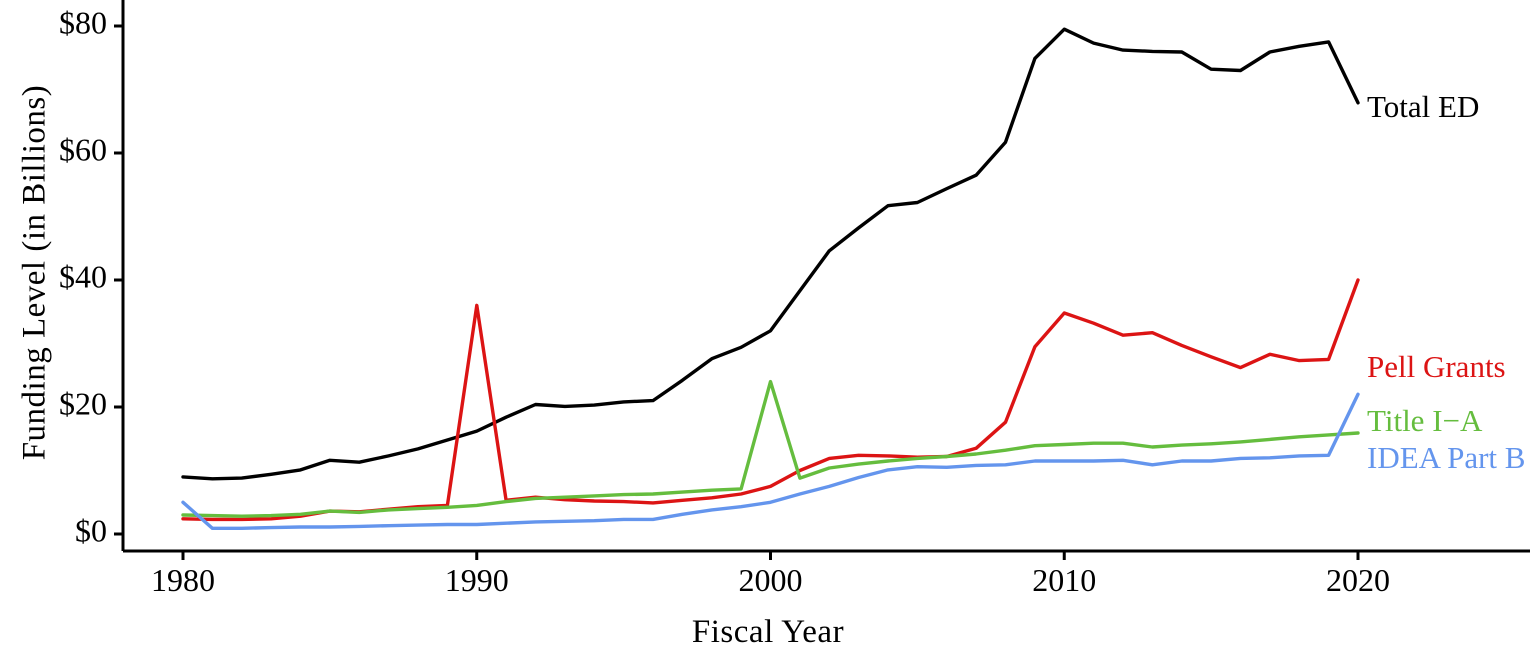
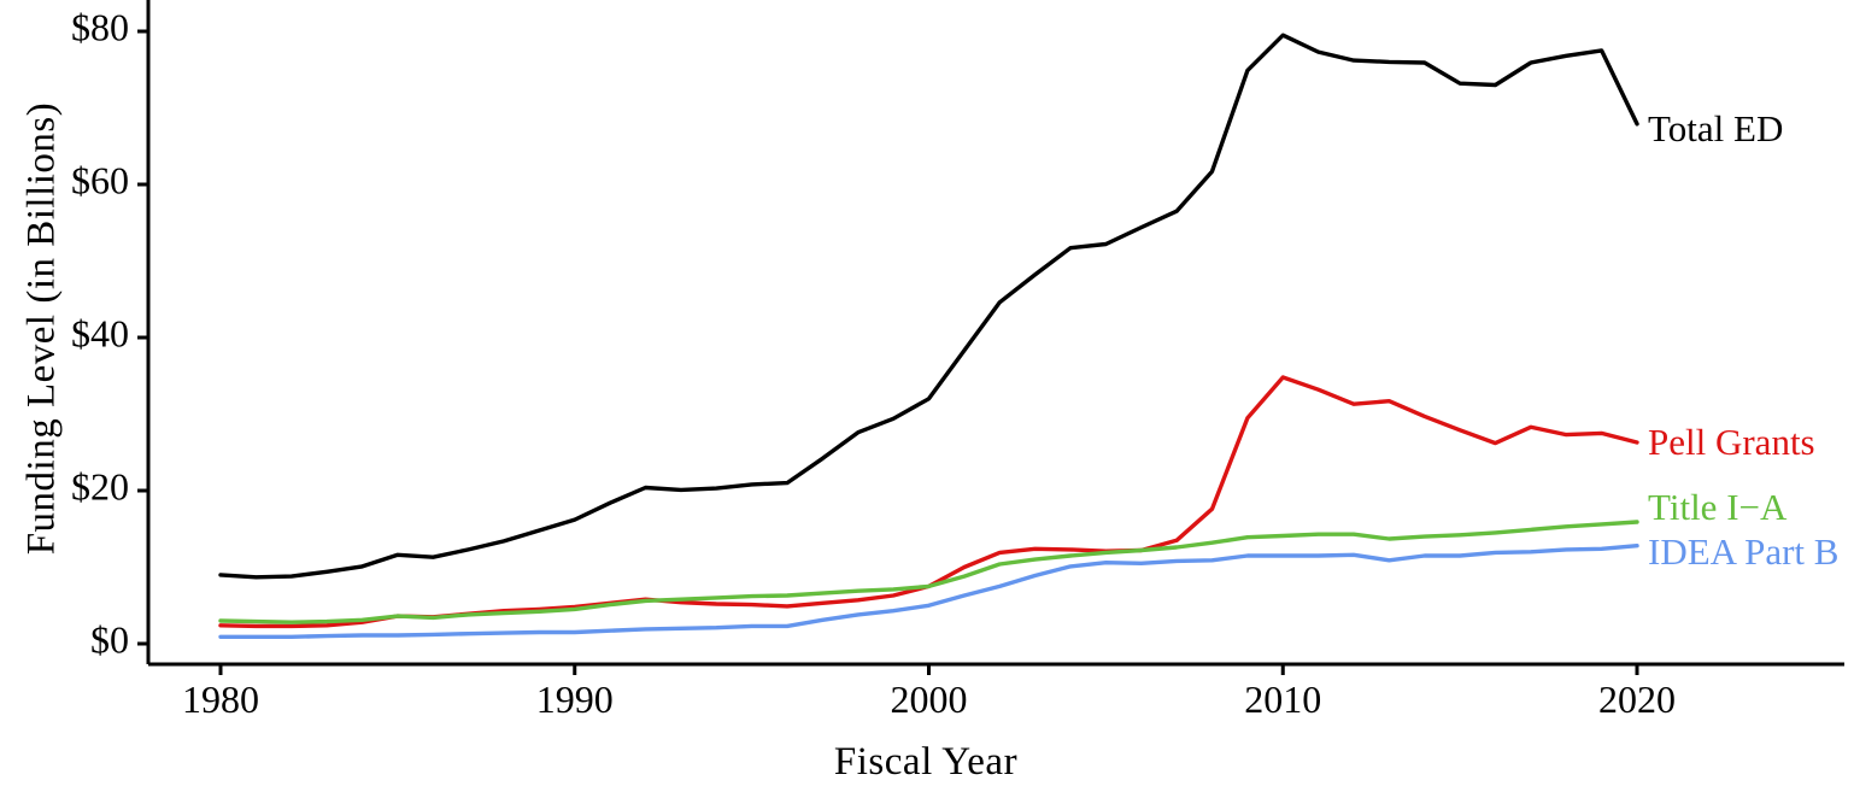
IDEA Part B/1980: $5 -> $1
Pell Grants/1990: $36 -> $5
Title I−A/2000: $24 -> $8
Pell Grants/2020: $40 -> $26
IDEA Part B/2020: $22 -> $13
